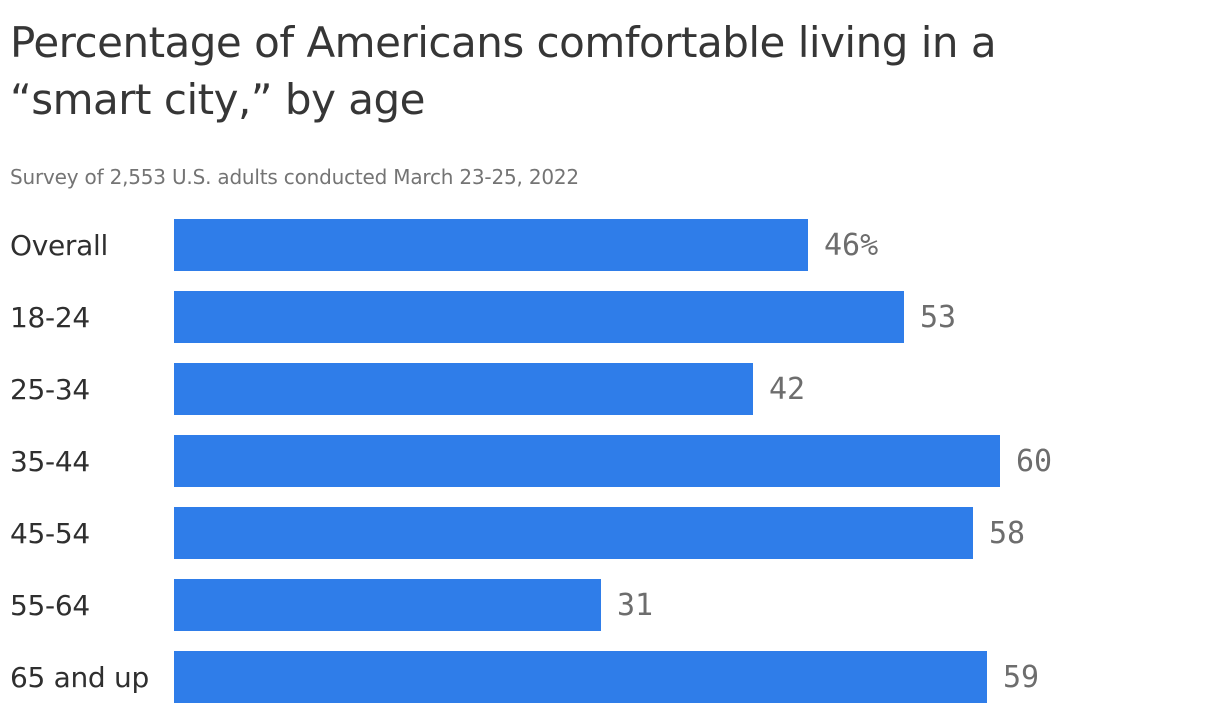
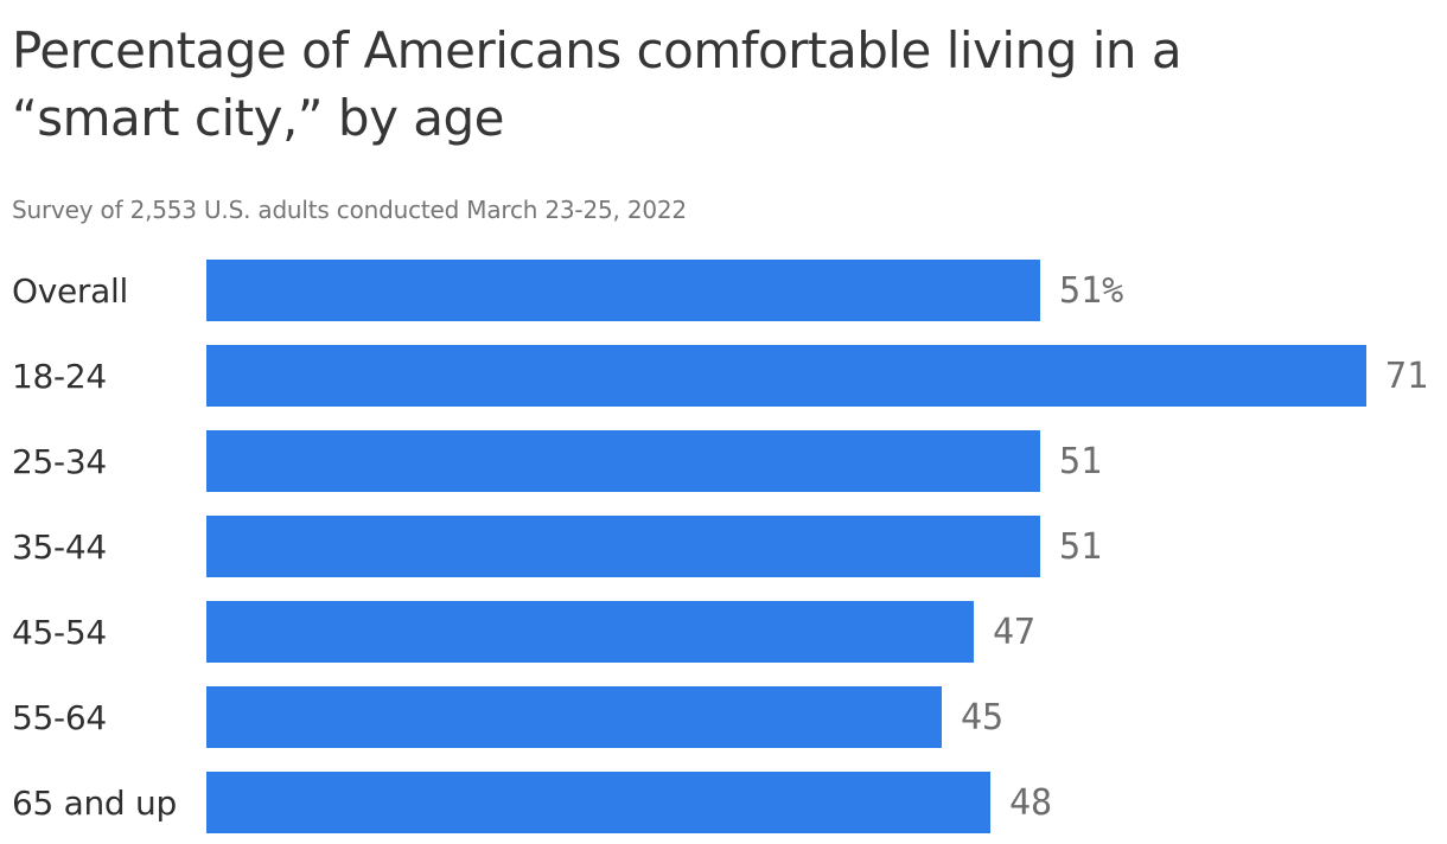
Overall: 46% -> 51%
18-24: 53 -> 71
25-34: 42 -> 51
35-44: 60 -> 51
45-54: 58 -> 47
55-64: 31 -> 45
65 and up: 59 -> 48
